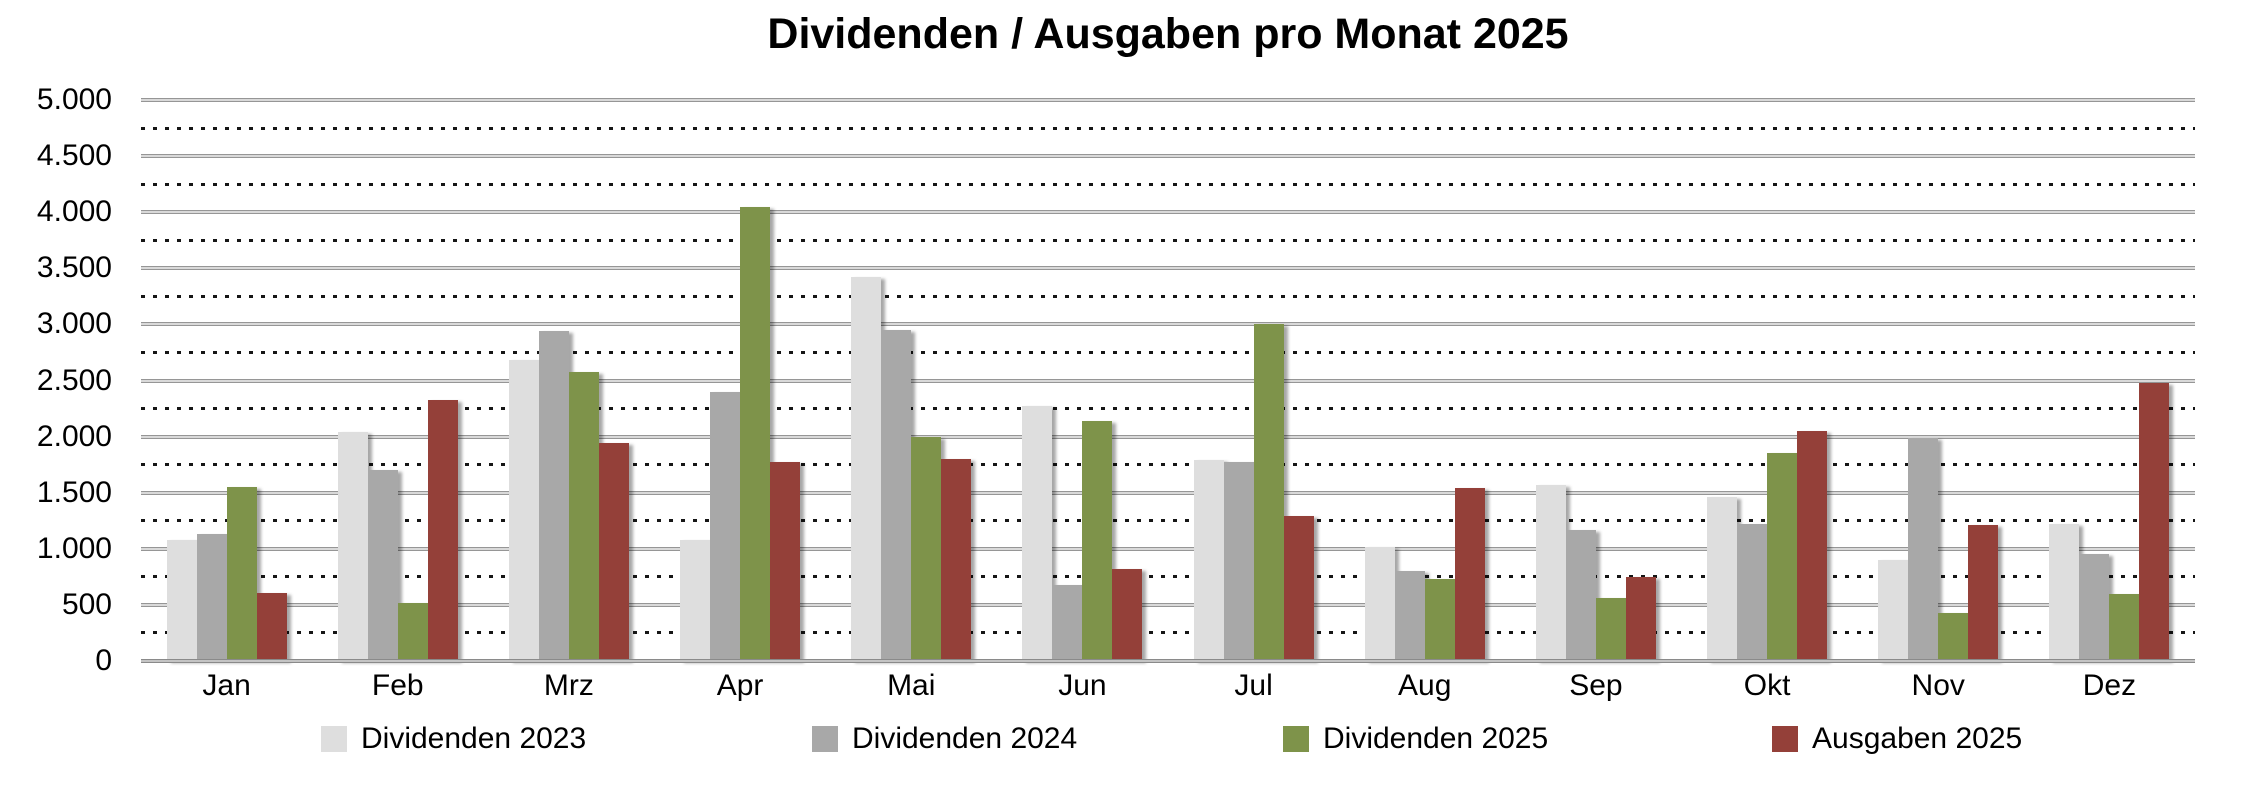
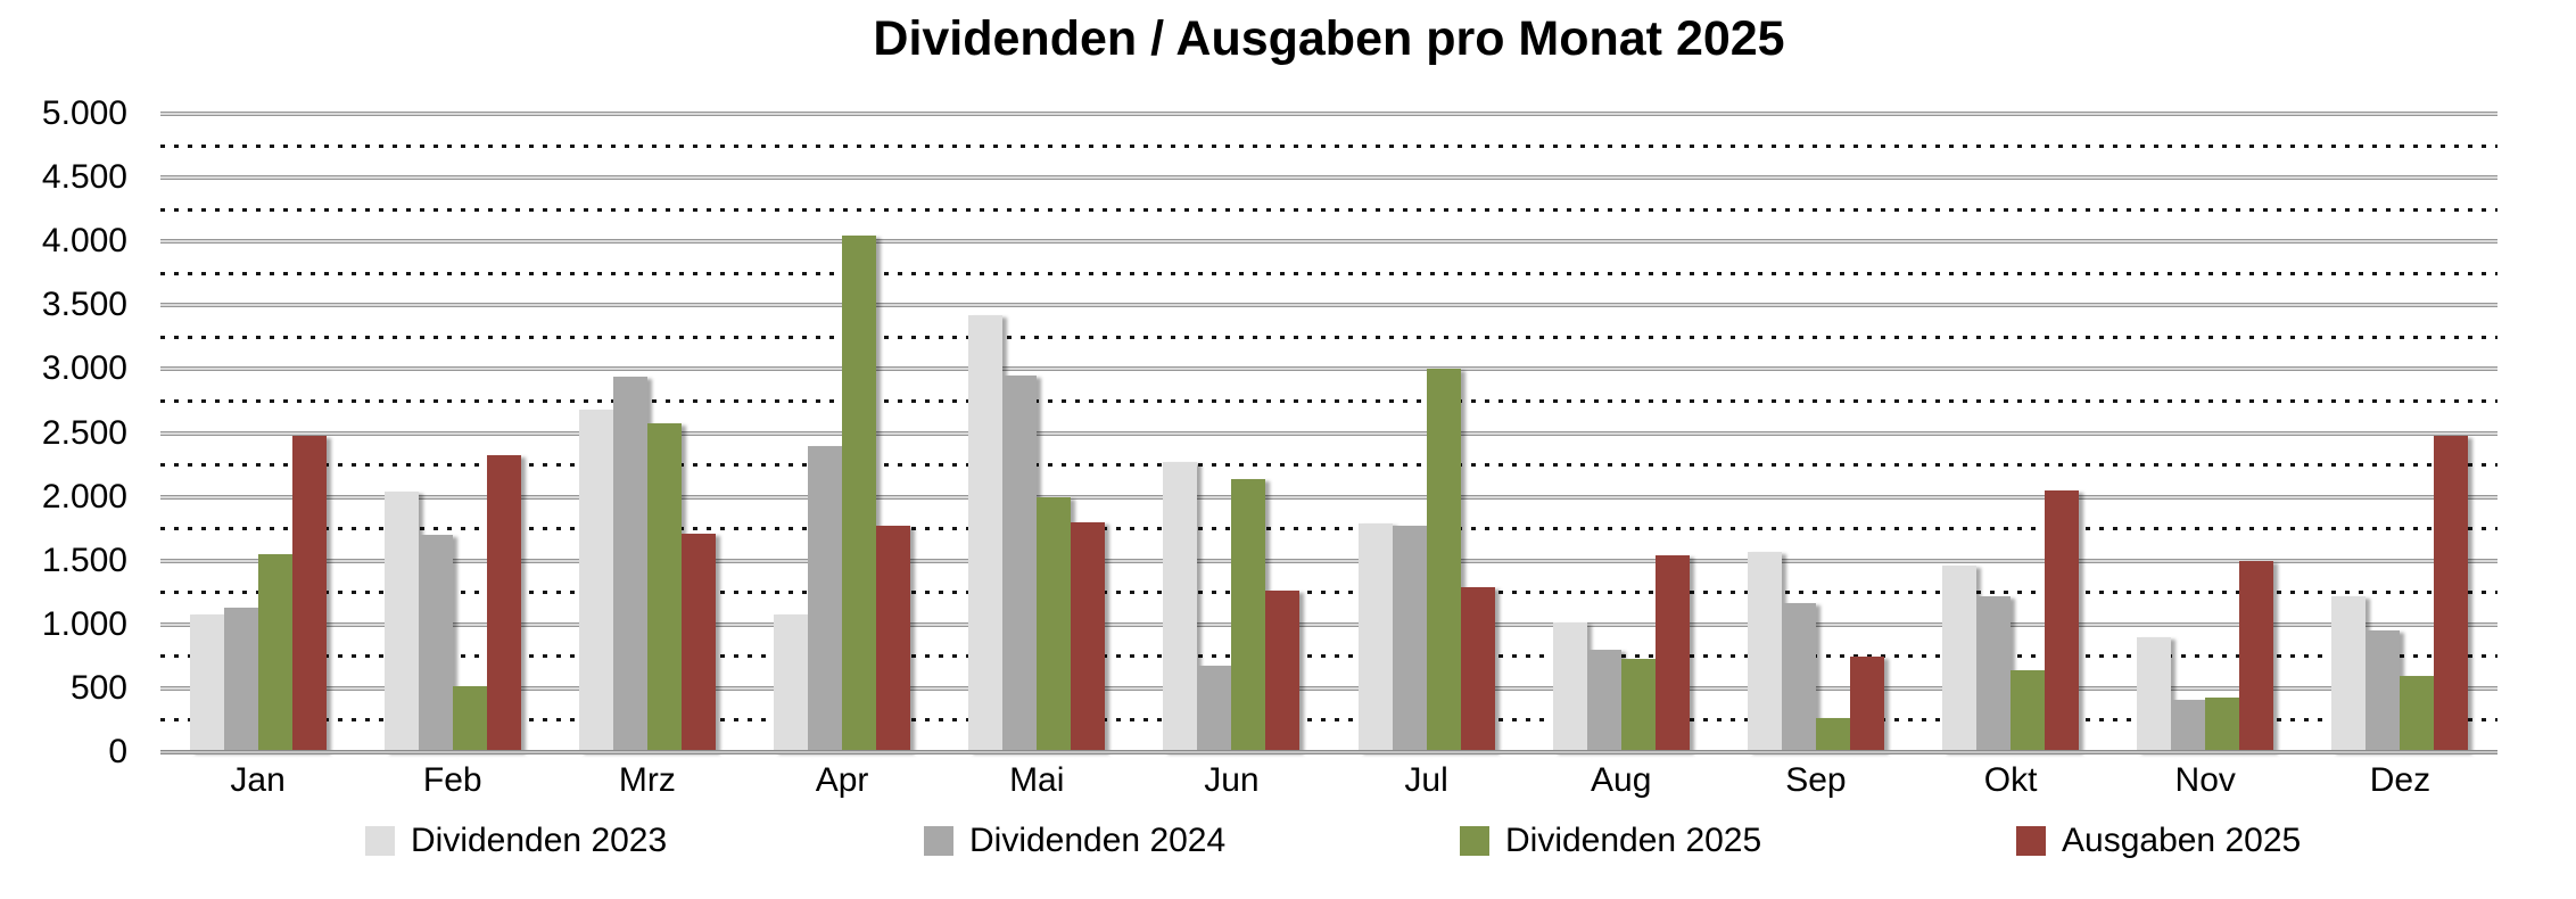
Ausgaben 2025/Jan: 610 -> 2480
Ausgaben 2025/Mrz: 1940 -> 1710
Ausgaben 2025/Jun: 820 -> 1270
Dividenden 2025/Sep: 560 -> 270
Dividenden 2025/Okt: 1850 -> 640
Dividenden 2024/Nov: 1990 -> 410
Ausgaben 2025/Nov: 1210 -> 1500
